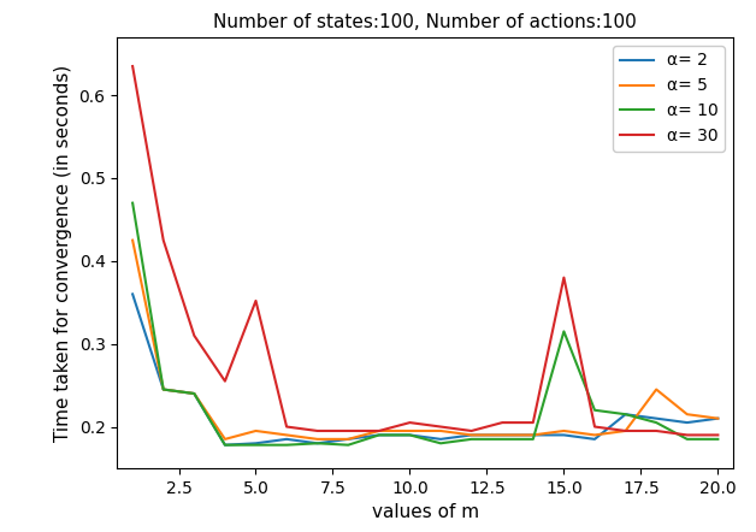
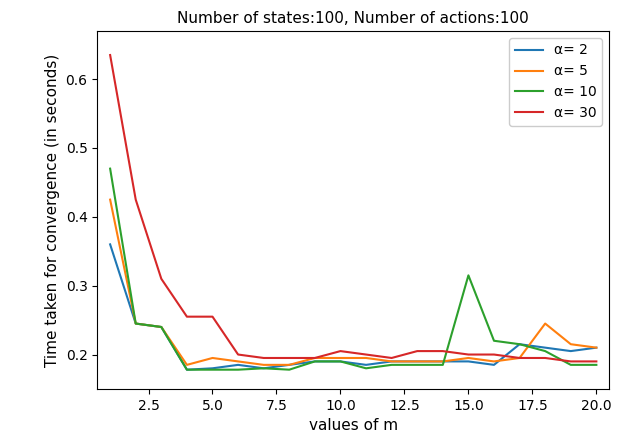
α= 30/5.0: 0.352 -> 0.255
α= 30/15.0: 0.380 -> 0.200
